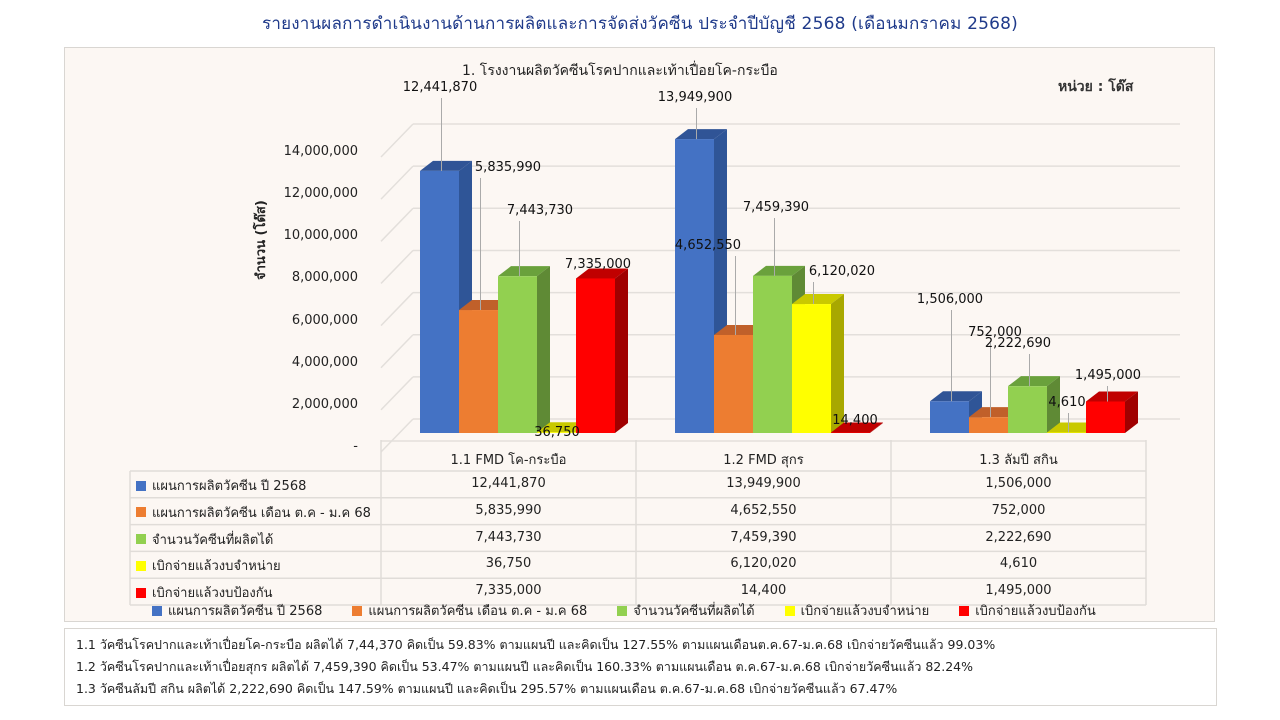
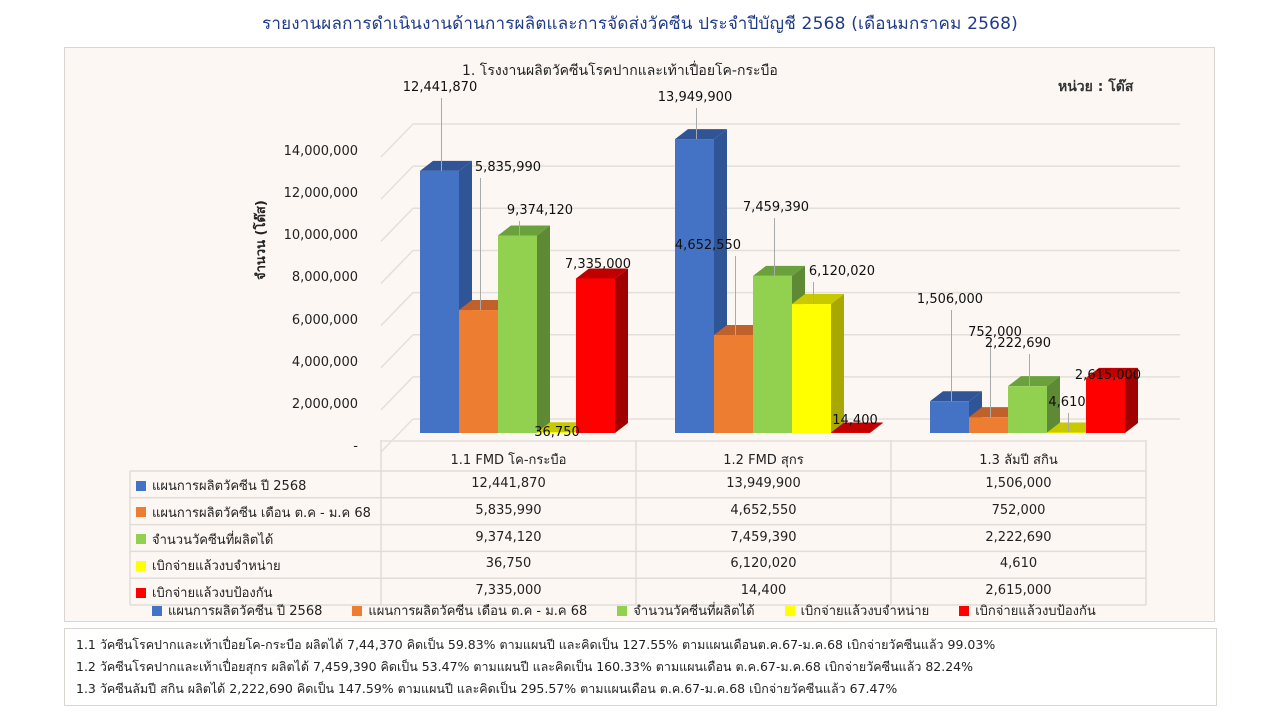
จำนวนวัคซีนที่ผลิตได้/1.1 FMD โค-กระบือ: 7,443,730 -> 9,374,120
เบิกจ่ายแล้วงบป้องกัน/1.3 ลัมปี สกิน: 1,495,000 -> 2,615,000
